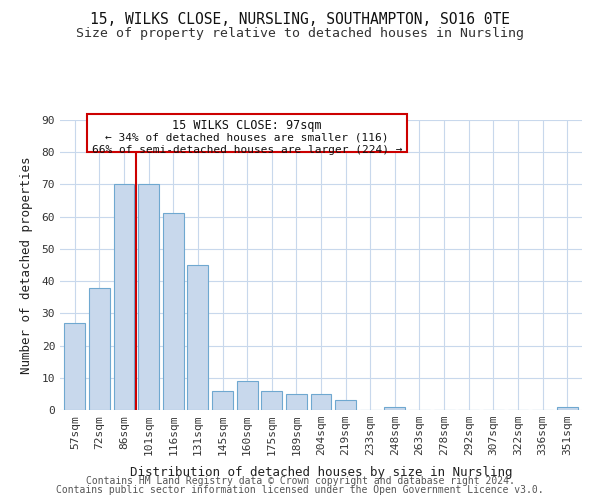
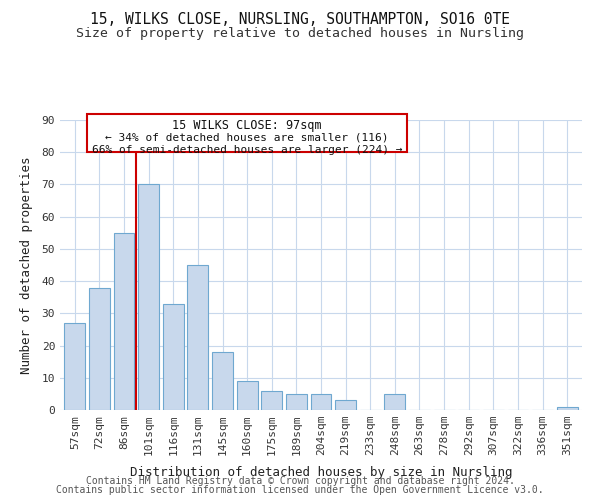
86sqm: 70 -> 55
116sqm: 61 -> 33
145sqm: 6 -> 18
248sqm: 1 -> 5
